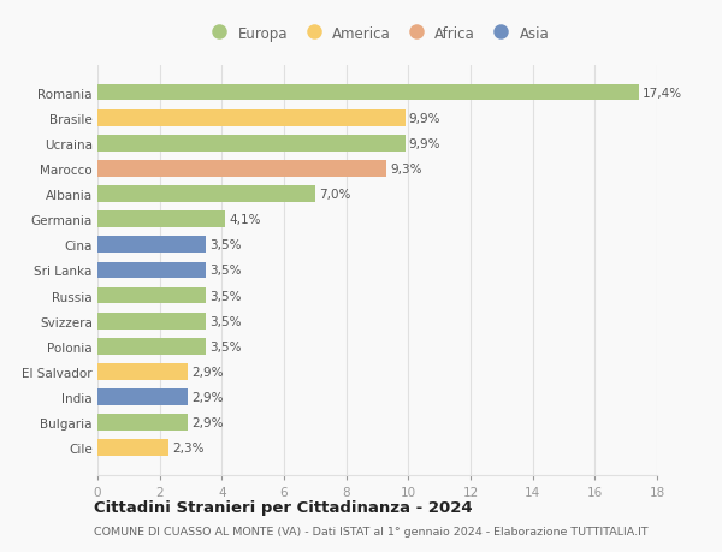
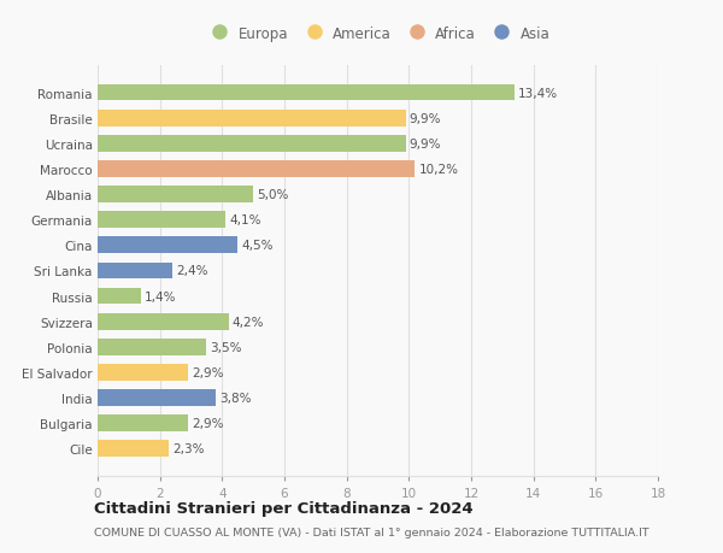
Romania: 17,4% -> 13,4%
Marocco: 9,3% -> 10,2%
Albania: 7,0% -> 5,0%
Cina: 3,5% -> 4,5%
Sri Lanka: 3,5% -> 2,4%
Russia: 3,5% -> 1,4%
Svizzera: 3,5% -> 4,2%
India: 2,9% -> 3,8%
